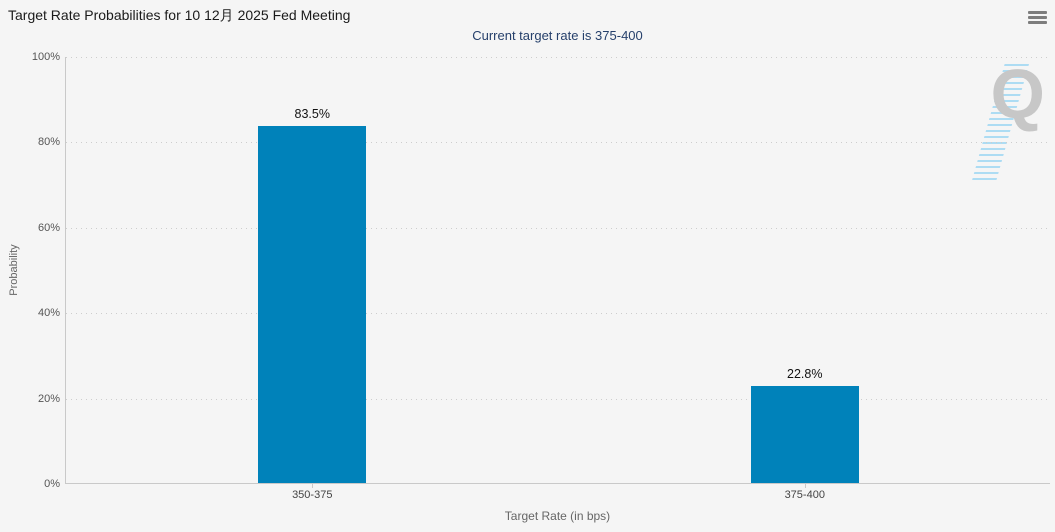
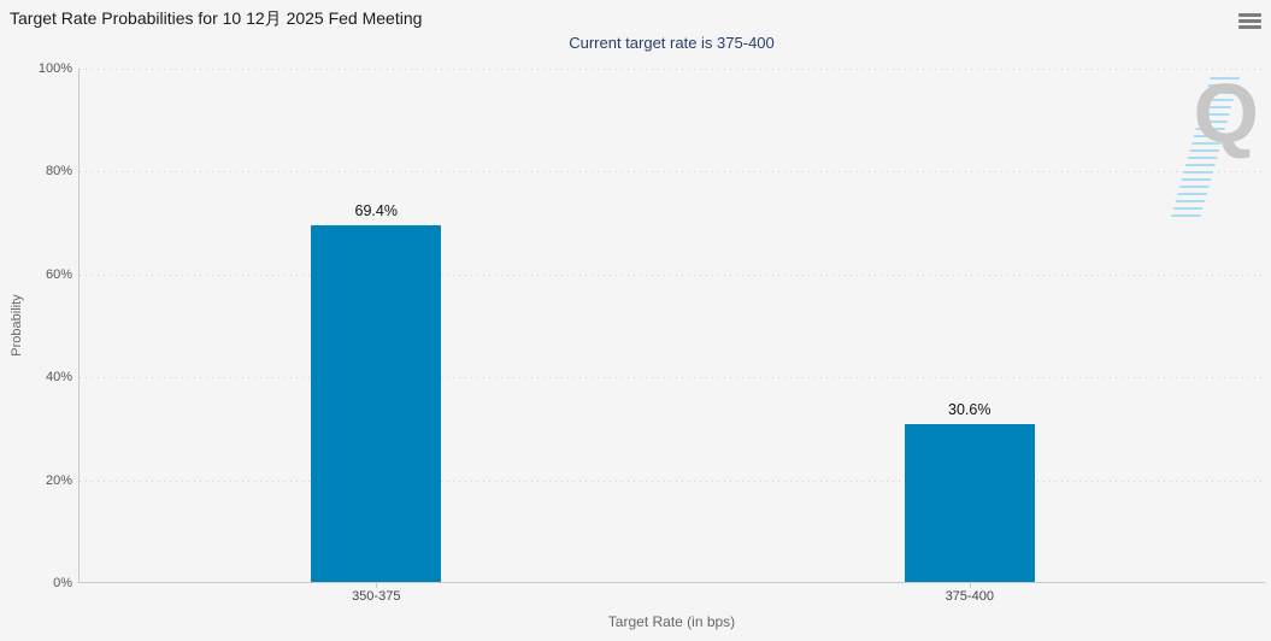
350-375: 83.5% -> 69.4%
375-400: 22.8% -> 30.6%
